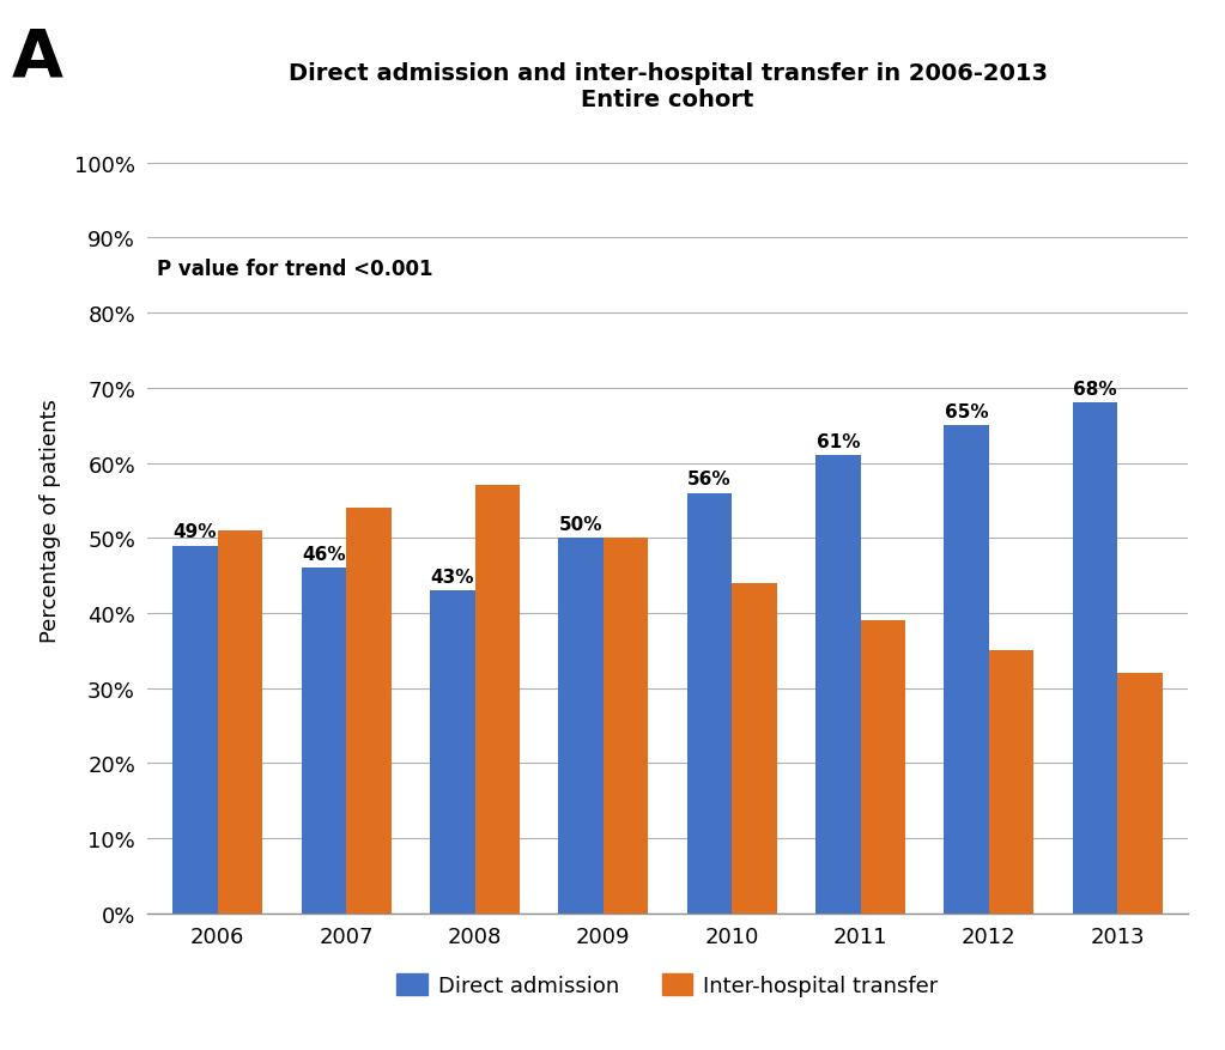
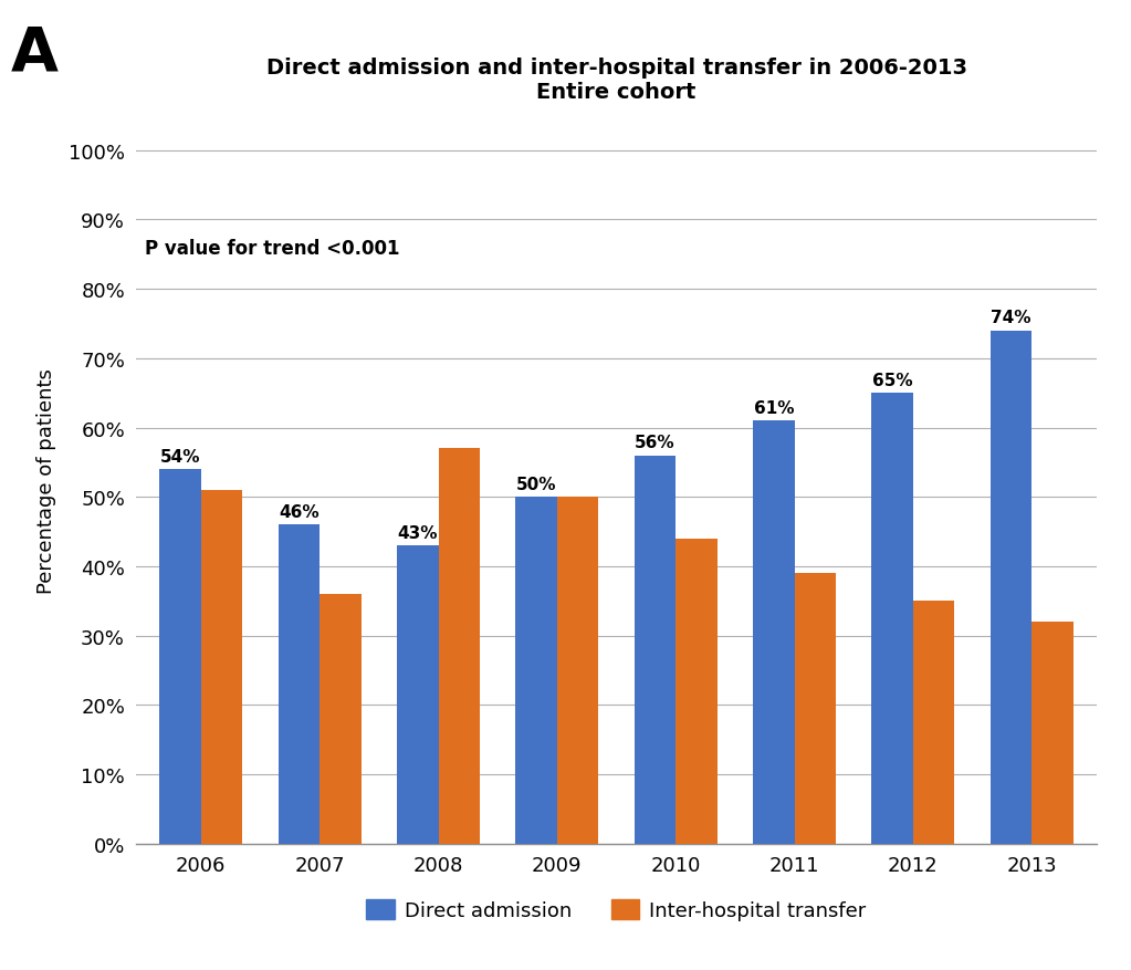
Direct admission/2006: 49% -> 54%
Inter-hospital transfer/2007: 54% -> 36%
Direct admission/2013: 68% -> 74%
